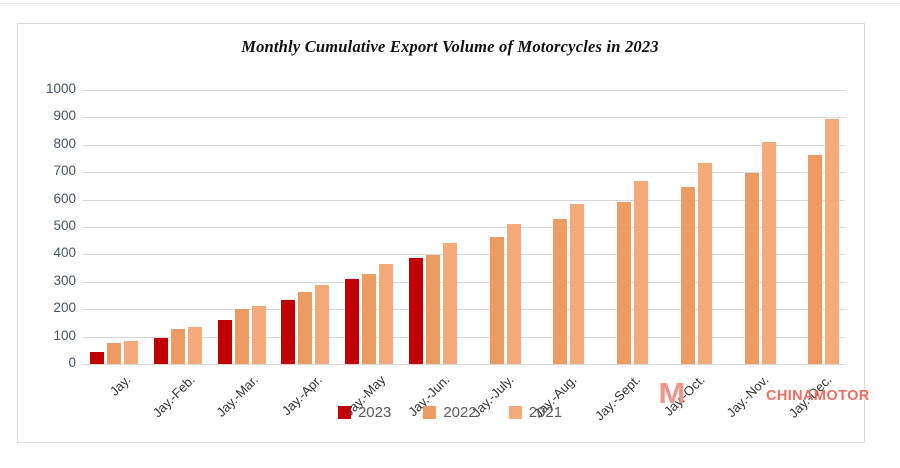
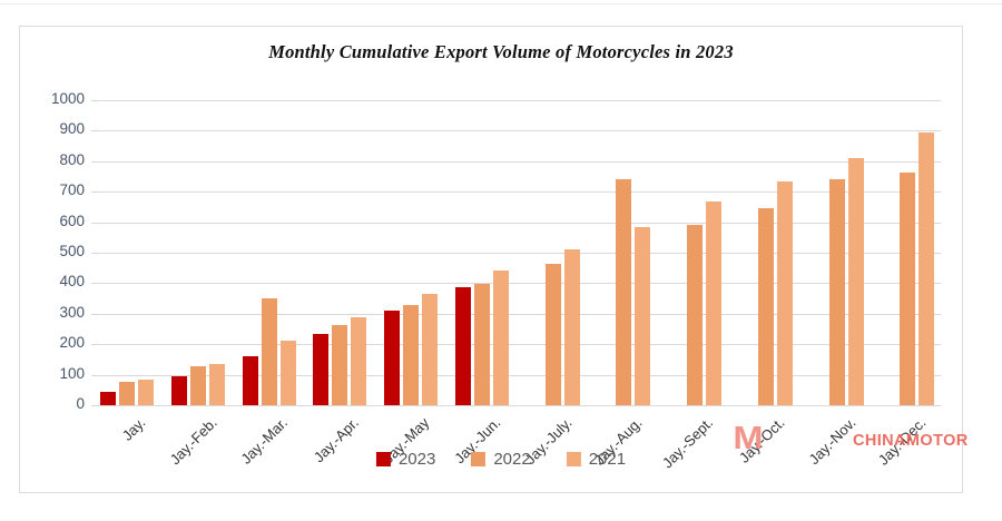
2022/Jay.-Mar.: 200 -> 350
2022/Jay.-Aug.: 530 -> 740
2022/Jay.-Nov.: 700 -> 740
